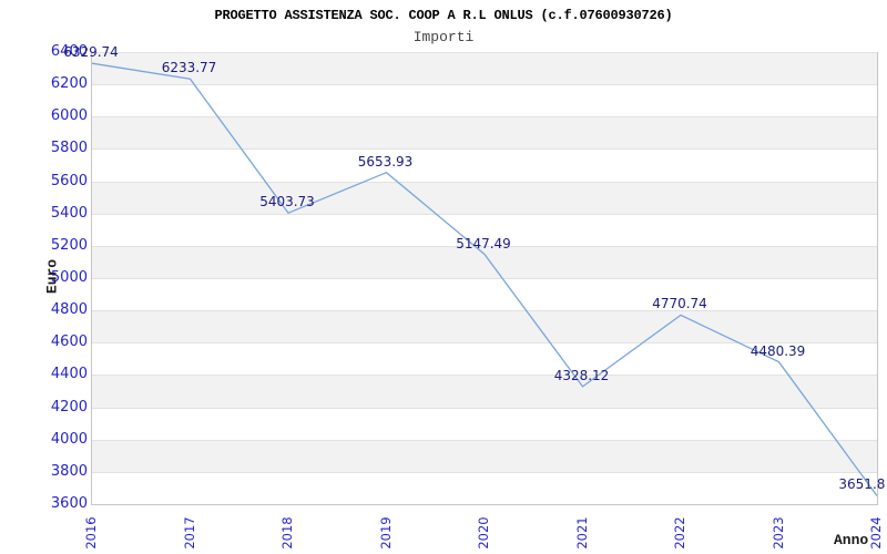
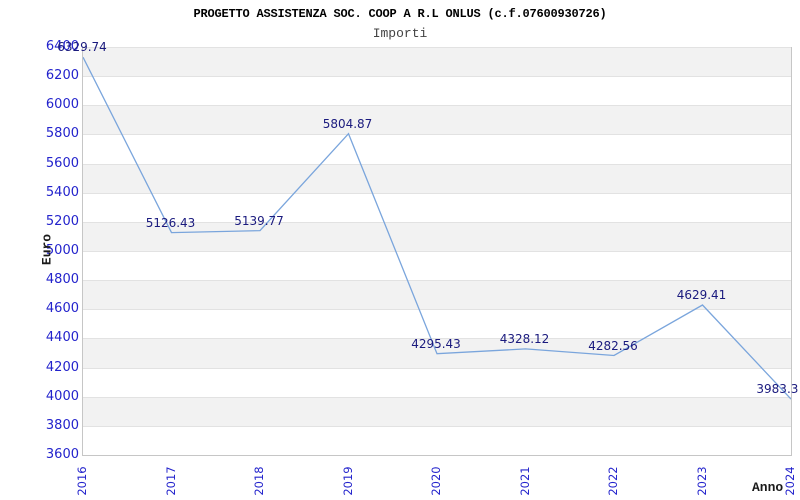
2017: 6233.77 -> 5126.43
2018: 5403.73 -> 5139.77
2019: 5653.93 -> 5804.87
2020: 5147.49 -> 4295.43
2022: 4770.74 -> 4282.56
2023: 4480.39 -> 4629.41
2024: 3651.8 -> 3983.3
